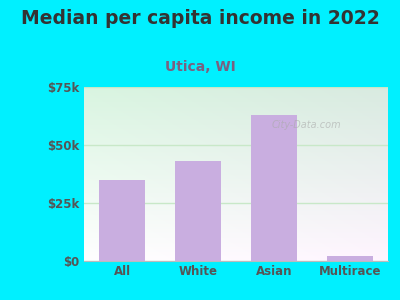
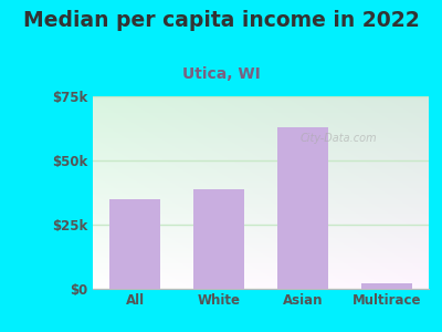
White: $43k -> $39k
